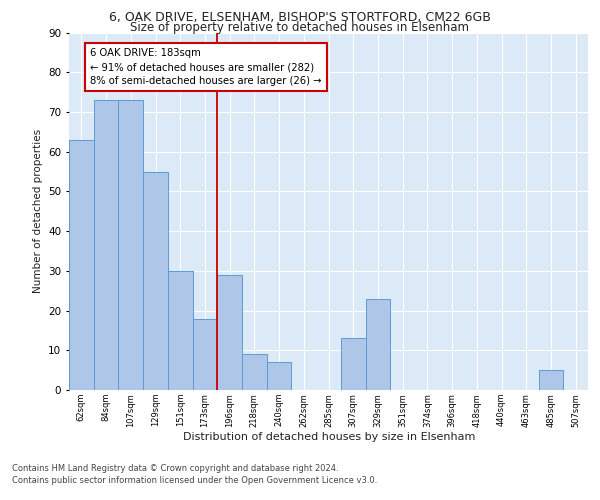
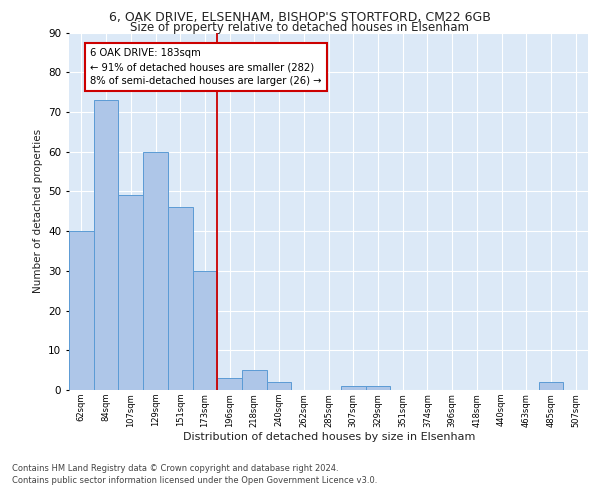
62sqm: 63 -> 40
107sqm: 73 -> 49
129sqm: 55 -> 60
151sqm: 30 -> 46
173sqm: 18 -> 30
196sqm: 29 -> 3
218sqm: 9 -> 5
240sqm: 7 -> 2
307sqm: 13 -> 1
329sqm: 23 -> 1
485sqm: 5 -> 2
